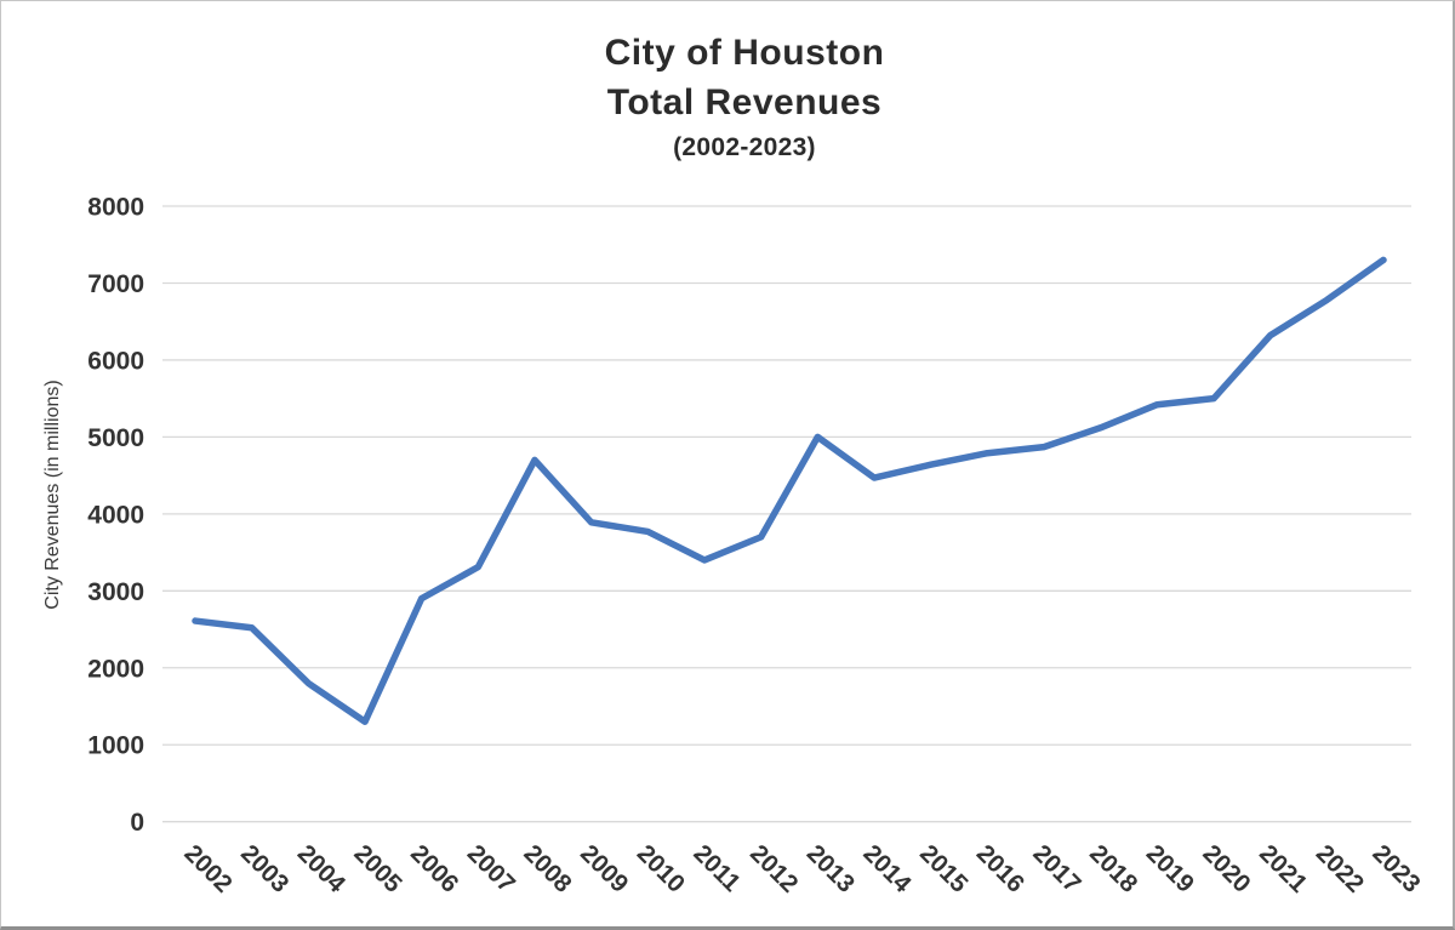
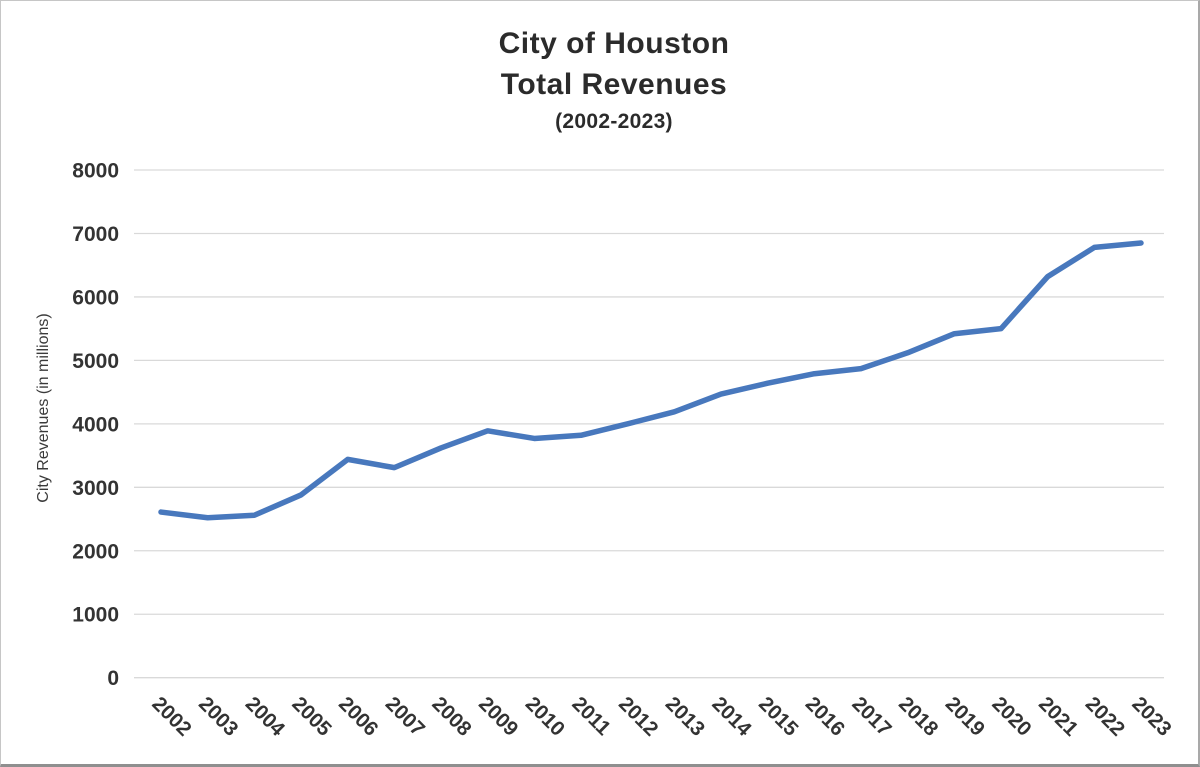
2004: 1800 -> 2600
2005: 1300 -> 2900
2006: 2900 -> 3400
2008: 4700 -> 3600
2011: 3400 -> 3800
2012: 3700 -> 4000
2013: 5000 -> 4200
2023: 7300 -> 6800
